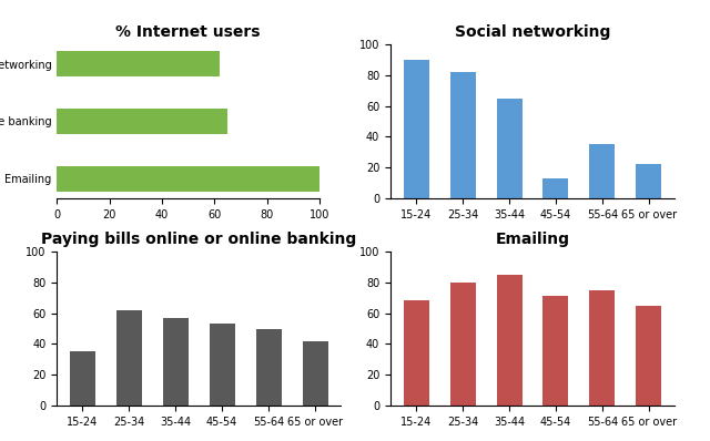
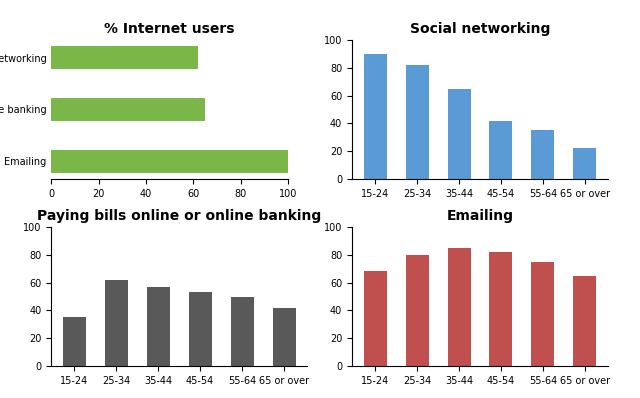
Social networking/45-54: 13 -> 42
Emailing/45-54: 71 -> 82
